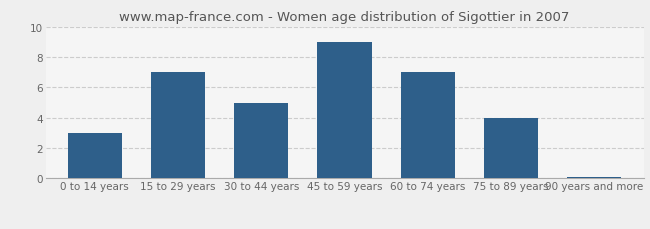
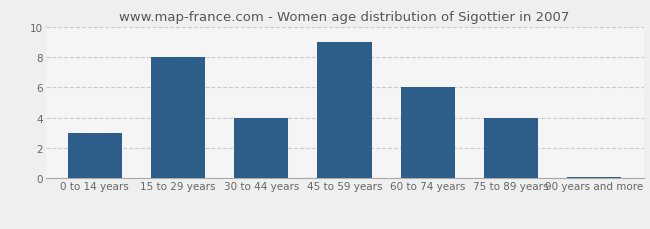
15 to 29 years: 7.0 -> 8.0
30 to 44 years: 5.0 -> 4.0
60 to 74 years: 7.0 -> 6.0
